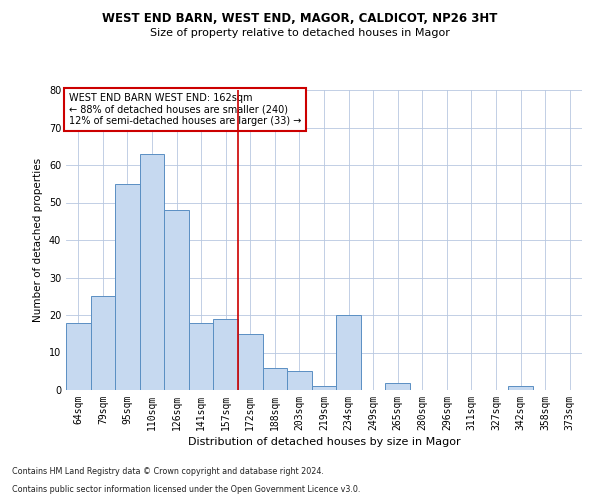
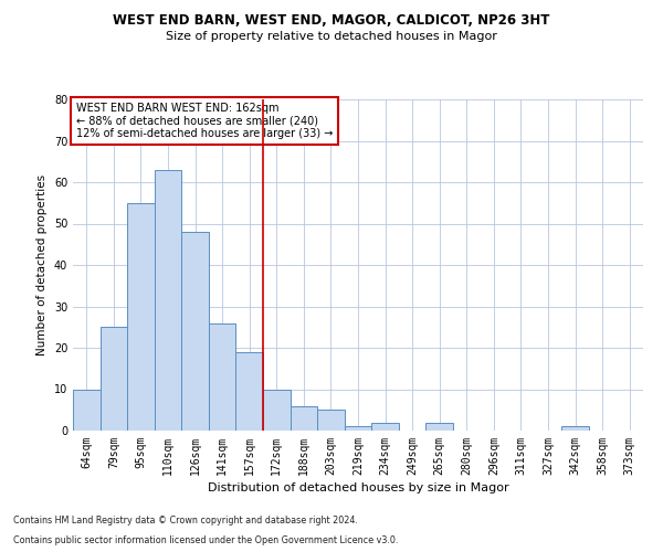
64sqm: 18 -> 10
141sqm: 18 -> 26
172sqm: 15 -> 10
234sqm: 20 -> 2
